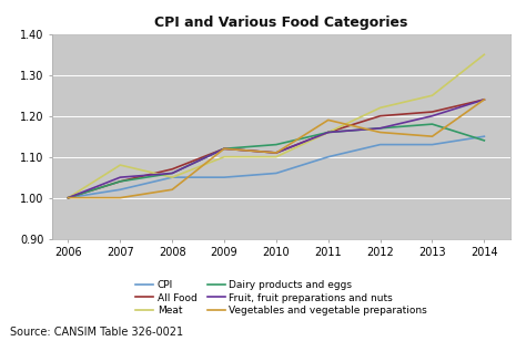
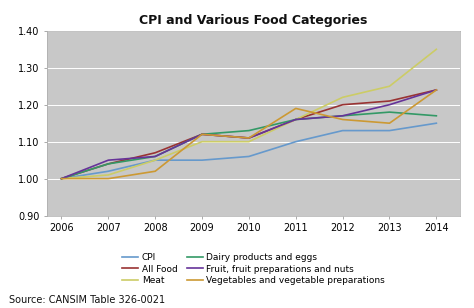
Meat/2007: 1.08 -> 1.01
Dairy products and eggs/2014: 1.14 -> 1.17
